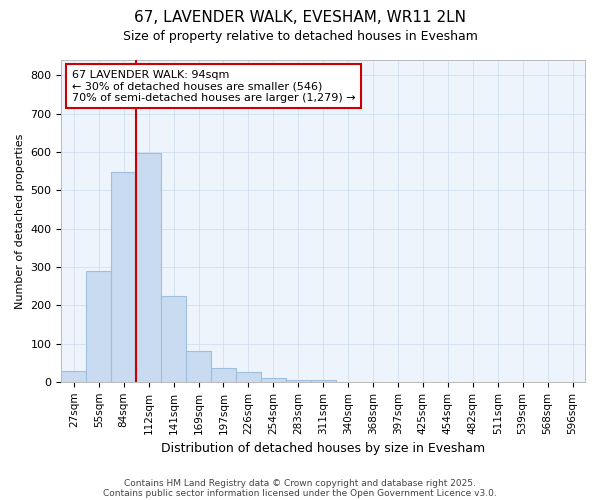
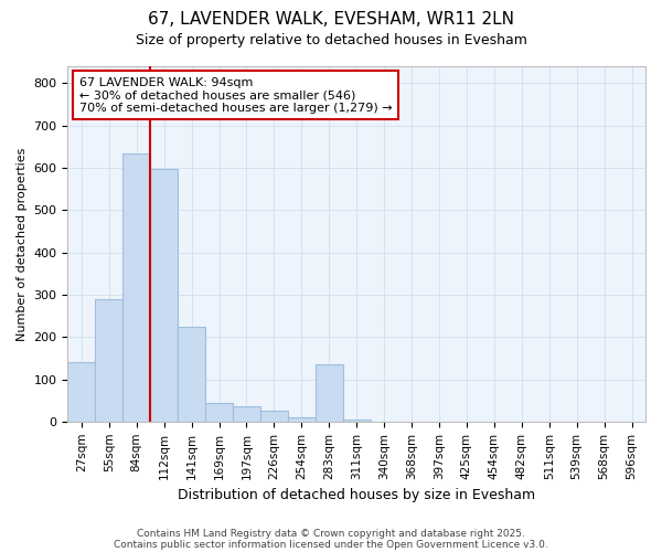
27sqm: 28 -> 140
84sqm: 548 -> 635
169sqm: 80 -> 45
283sqm: 5 -> 135
